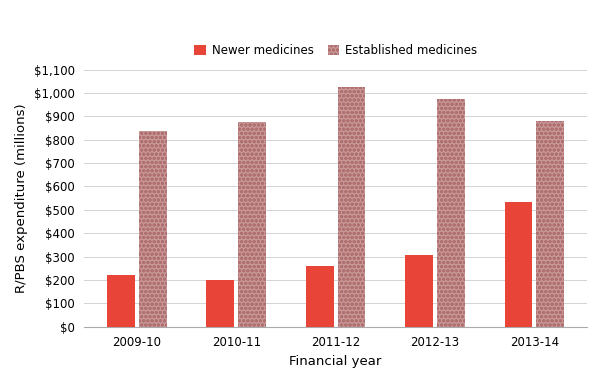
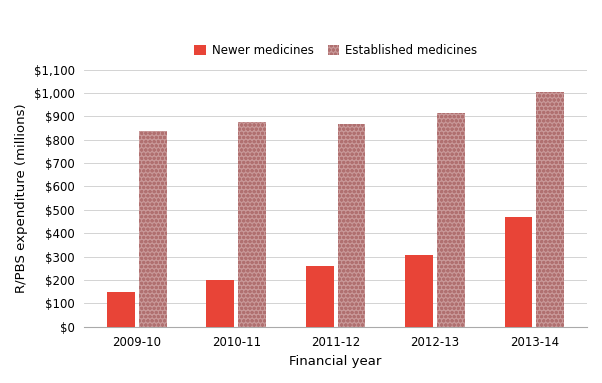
Newer medicines/2009-10: $220 -> $150
Established medicines/2011-12: $1,025 -> $865
Established medicines/2012-13: $975 -> $915
Newer medicines/2013-14: $535 -> $470
Established medicines/2013-14: $880 -> $1,005
